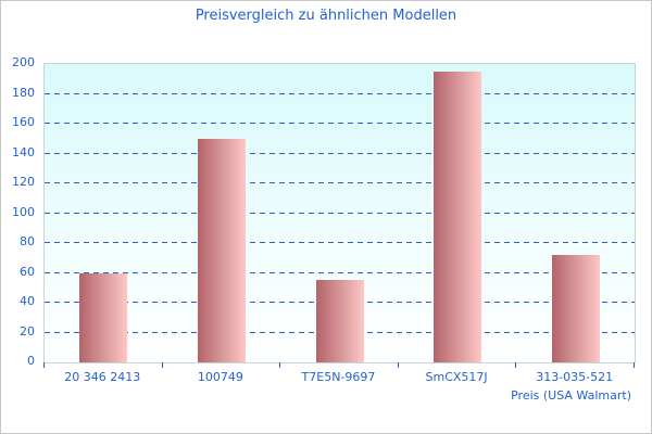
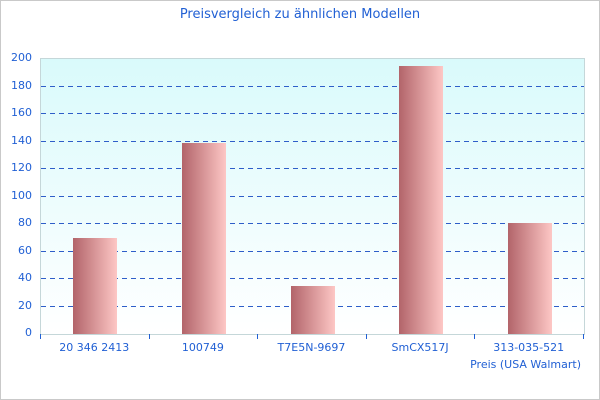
20 346 2413: 60 -> 70
100749: 150 -> 139
T7E5N-9697: 55 -> 35
313-035-521: 72 -> 81
